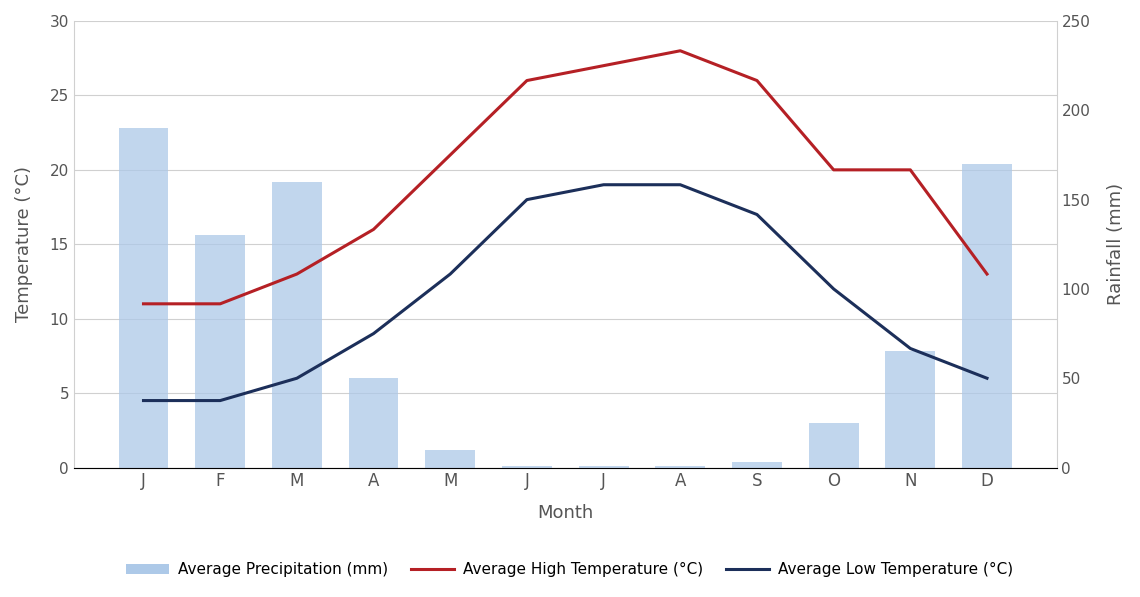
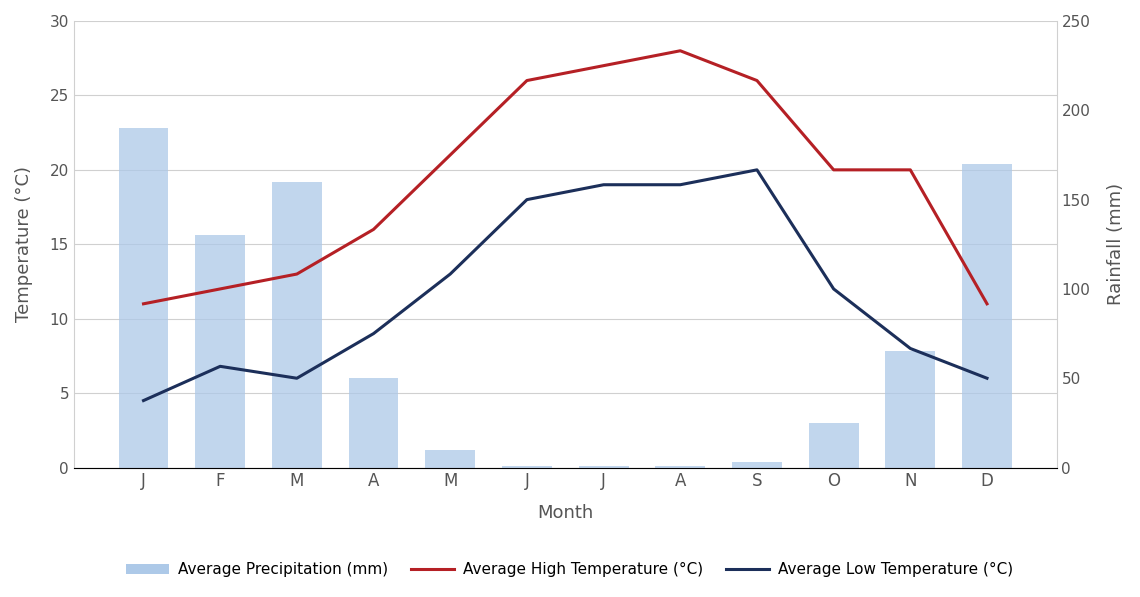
Average High Temperature (°C)/F: 11 -> 12
Average Low Temperature (°C)/F: 4.5 -> 6.8
Average Low Temperature (°C)/S: 17.0 -> 20.0
Average High Temperature (°C)/D: 13 -> 11
